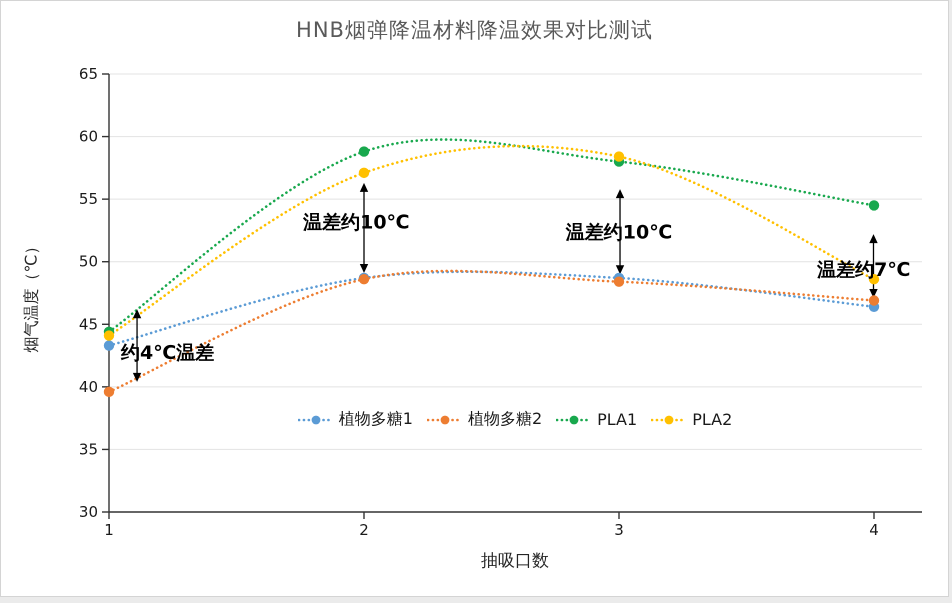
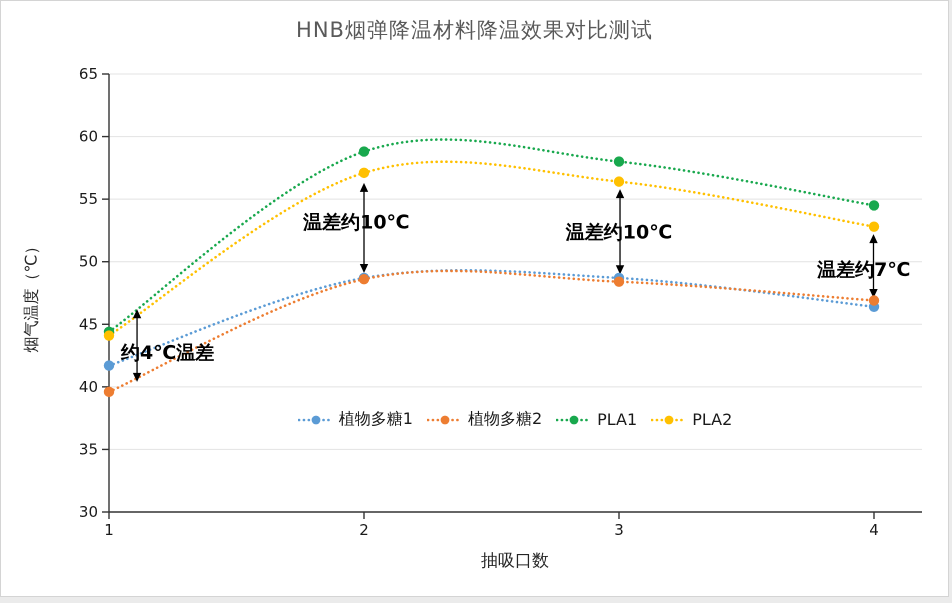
植物多糖1/1: 43.3 -> 41.7
PLA2/3: 58.4 -> 56.4
PLA2/4: 48.6 -> 52.8
